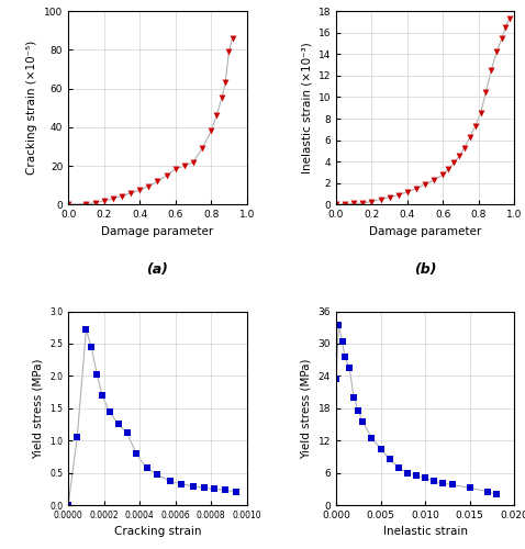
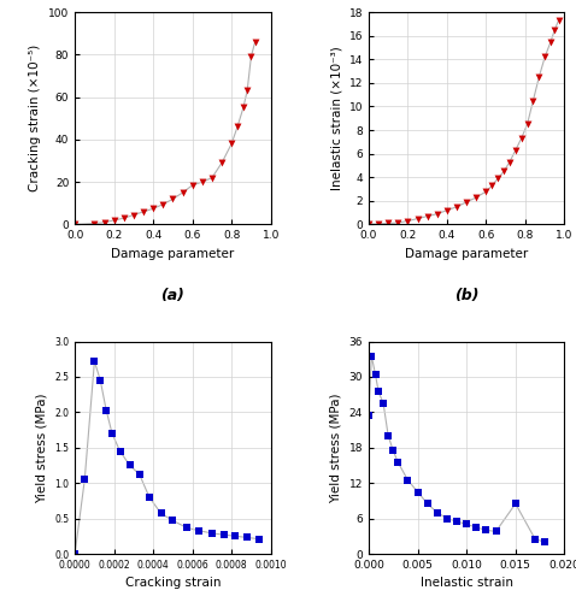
0.015: 3.2 -> 8.5
